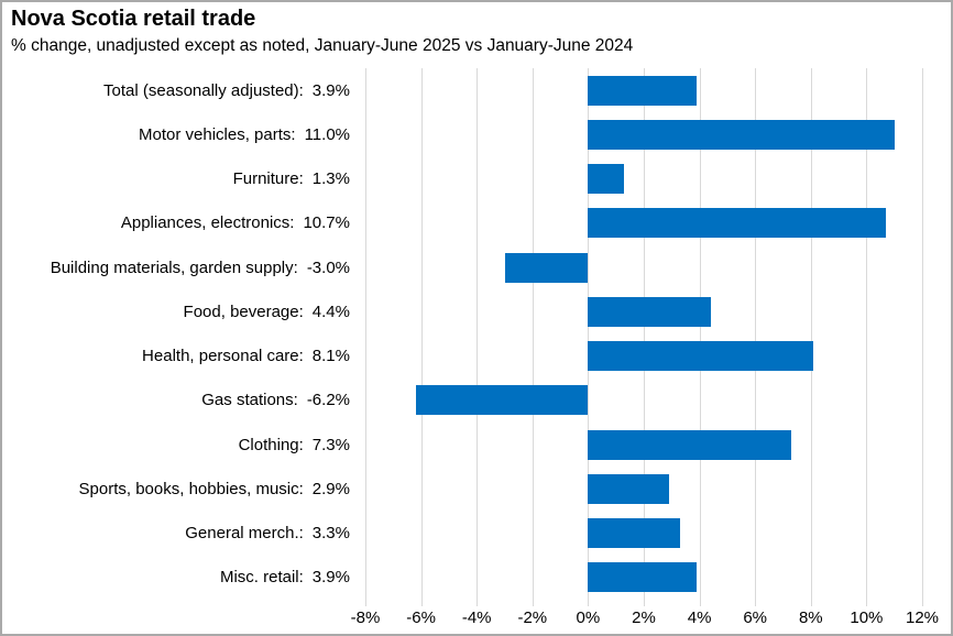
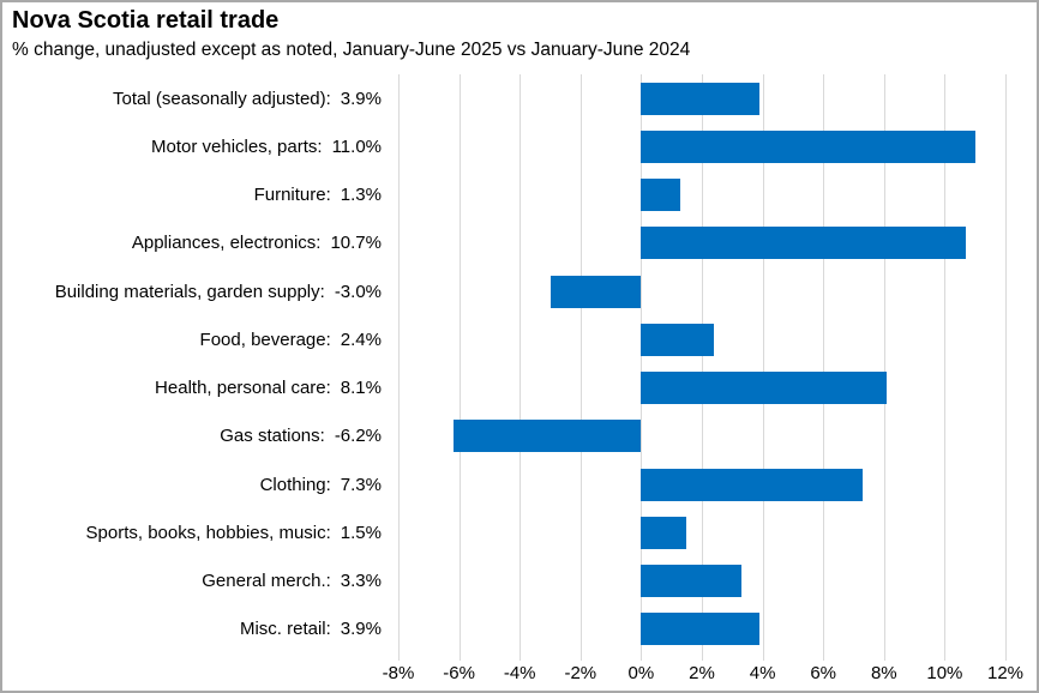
Food, beverage:: 4.4% -> 2.4%
Sports, books, hobbies, music:: 2.9% -> 1.5%
